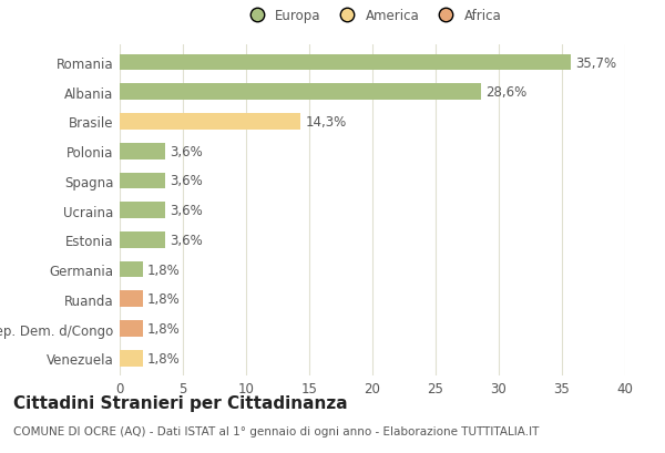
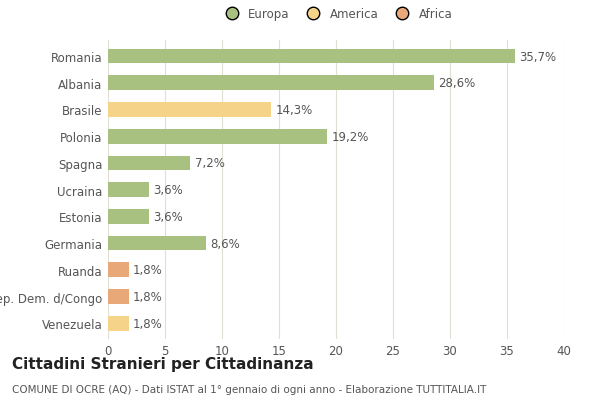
Polonia: 3,6% -> 19,2%
Spagna: 3,6% -> 7,2%
Germania: 1,8% -> 8,6%
